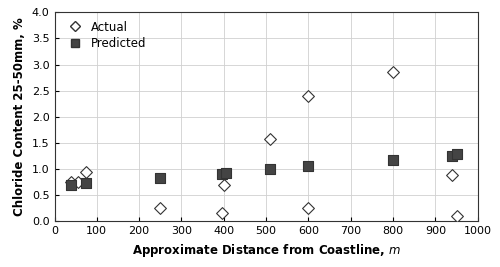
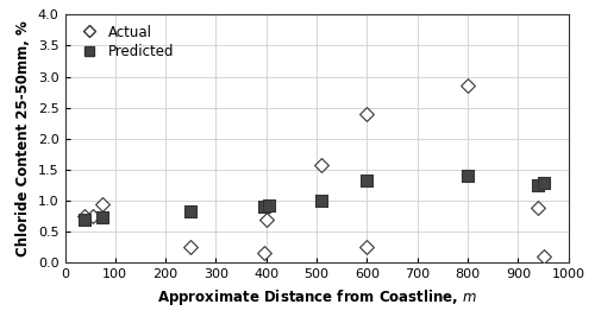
Predicted/600: 1.05 -> 1.32
Predicted/800: 1.17 -> 1.40
